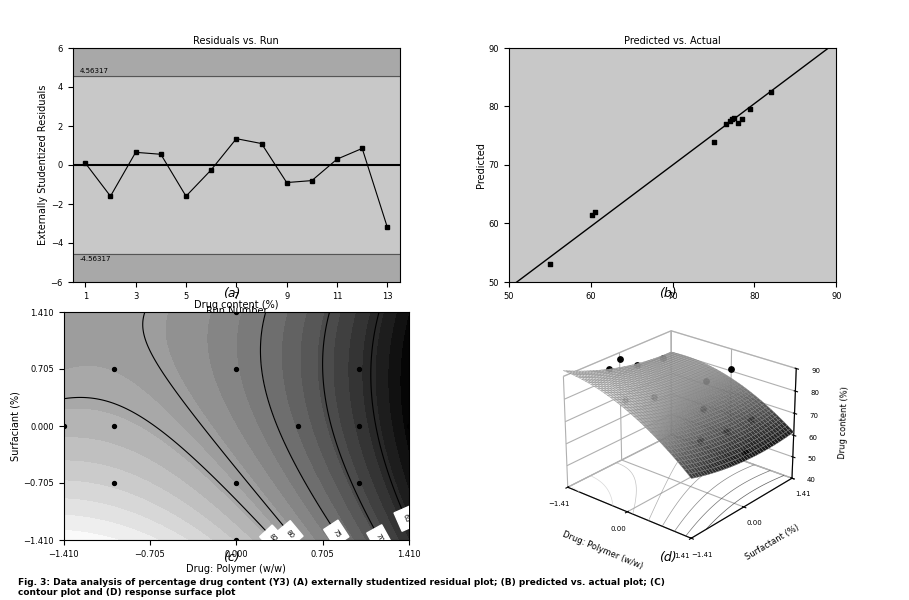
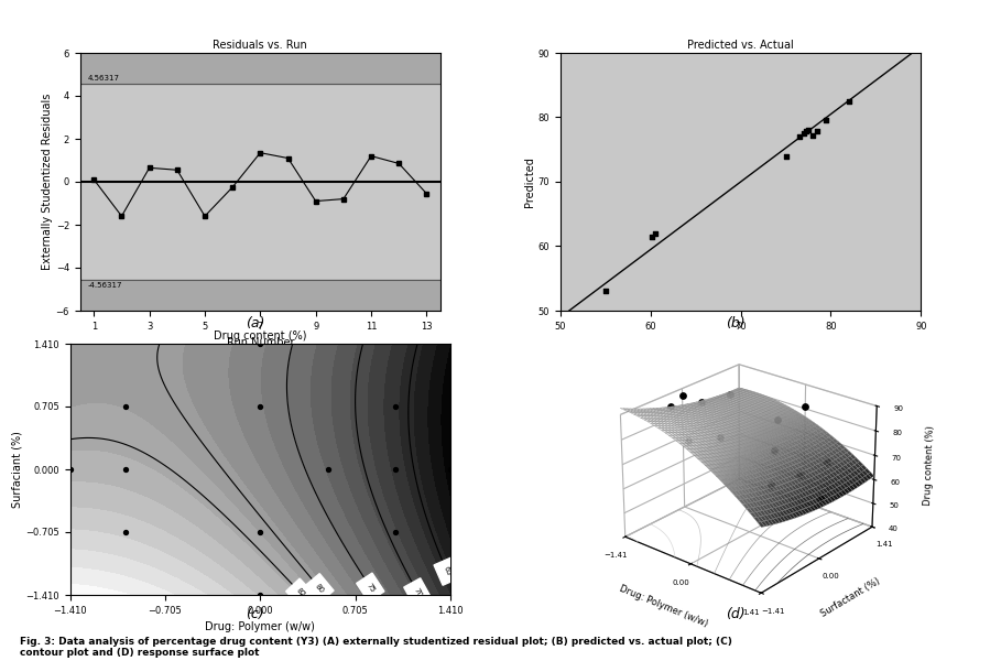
Residuals vs. Run/11: 0.3 -> 1.2
Residuals vs. Run/13: -3.2 -> -0.6
